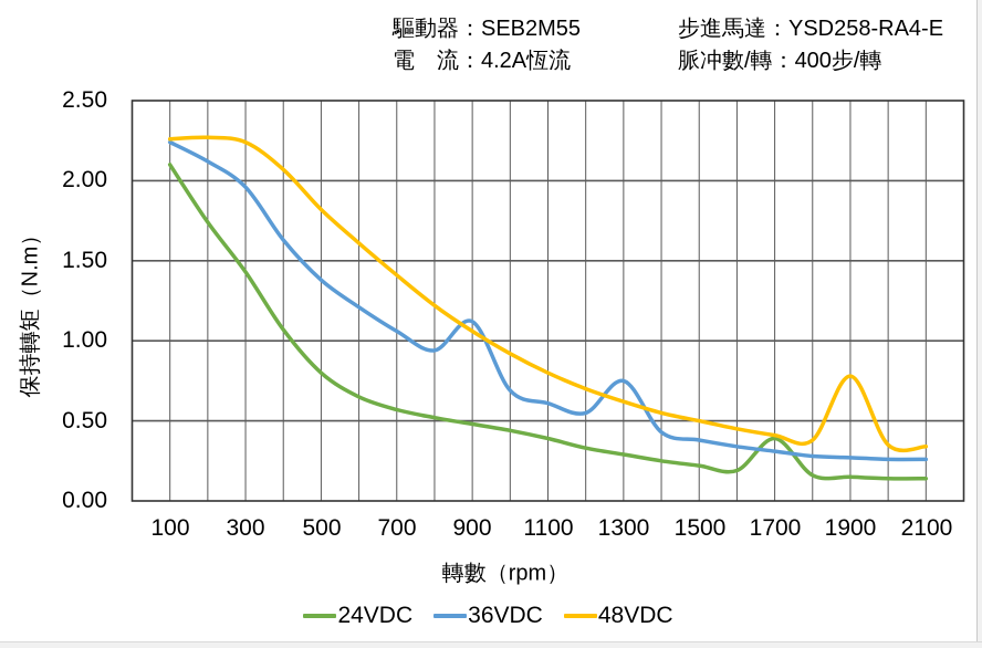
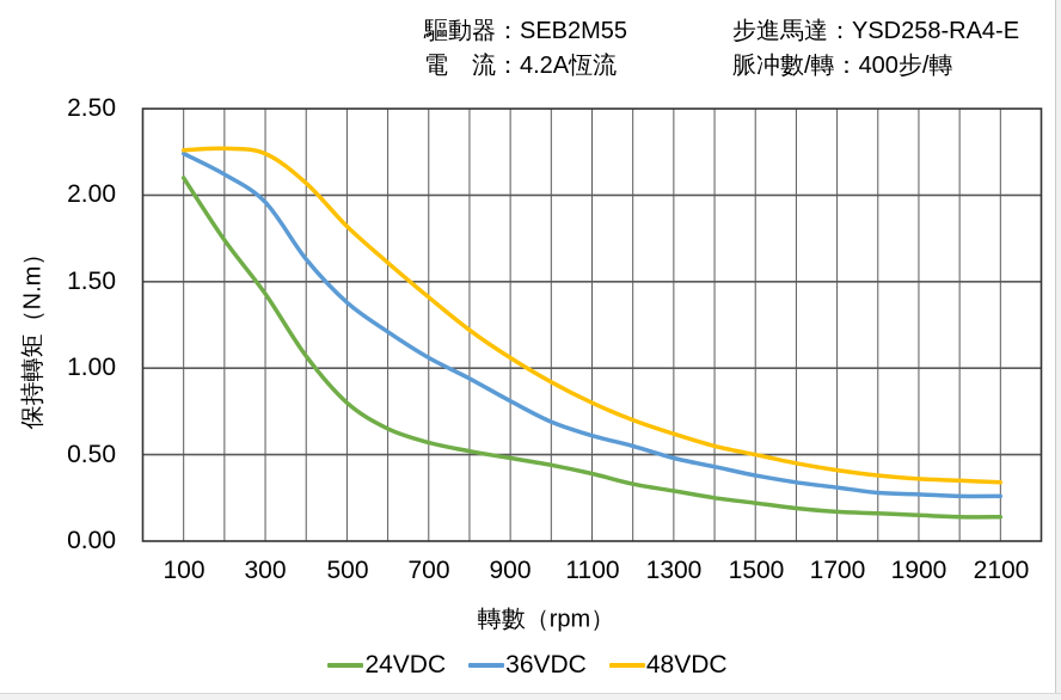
36VDC/900: 1.12 -> 0.81
36VDC/1300: 0.75 -> 0.48
24VDC/1700: 0.39 -> 0.17
48VDC/1900: 0.78 -> 0.36
